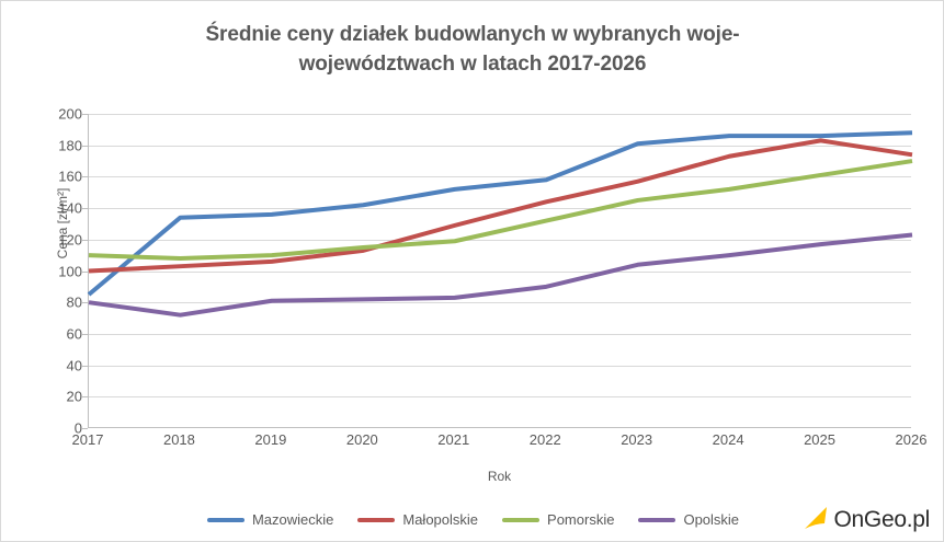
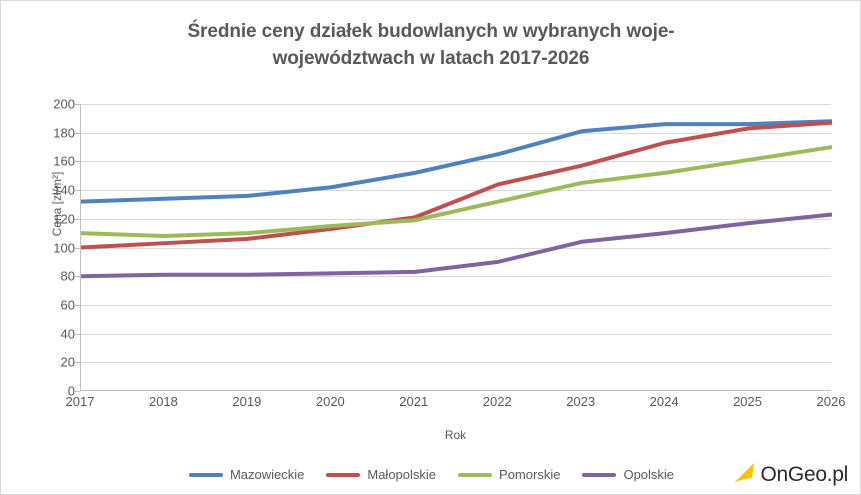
Mazowieckie/2017: 85 -> 132
Opolskie/2018: 72 -> 81
Małopolskie/2021: 129 -> 121
Mazowieckie/2022: 158 -> 165
Małopolskie/2026: 174 -> 187
